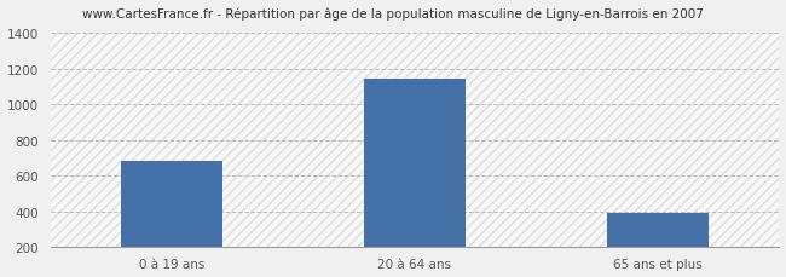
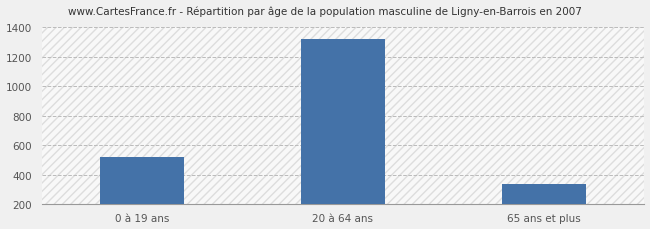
0 à 19 ans: 680 -> 520
20 à 64 ans: 1140 -> 1320
65 ans et plus: 390 -> 340
